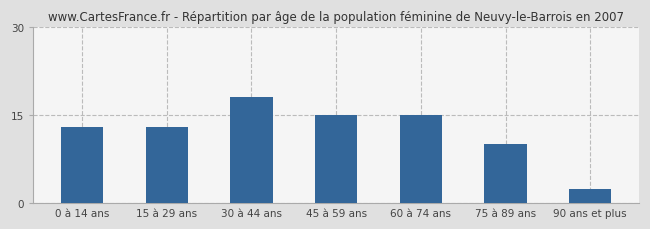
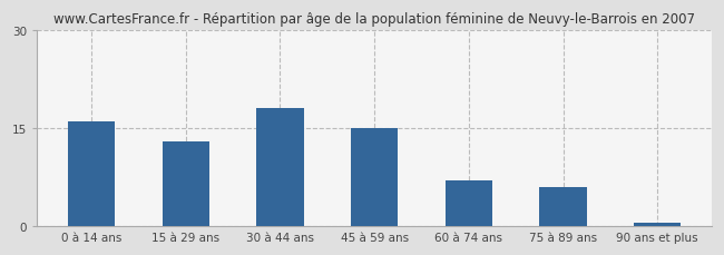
0 à 14 ans: 13.0 -> 16.0
60 à 74 ans: 15.0 -> 7.0
75 à 89 ans: 10.0 -> 6.0
90 ans et plus: 2.4 -> 0.5
